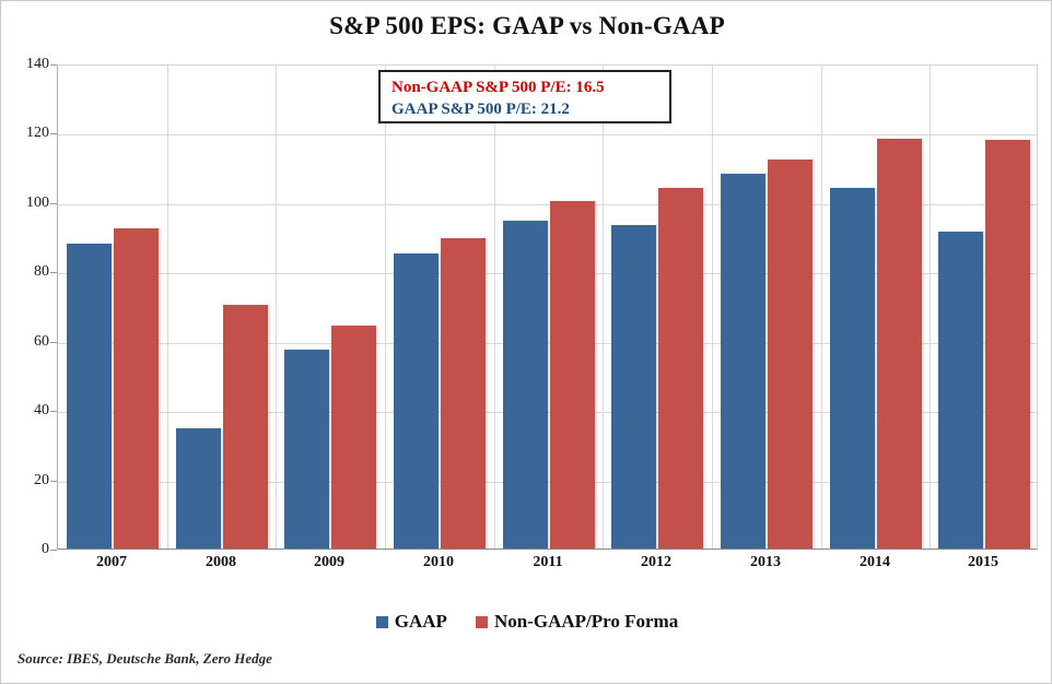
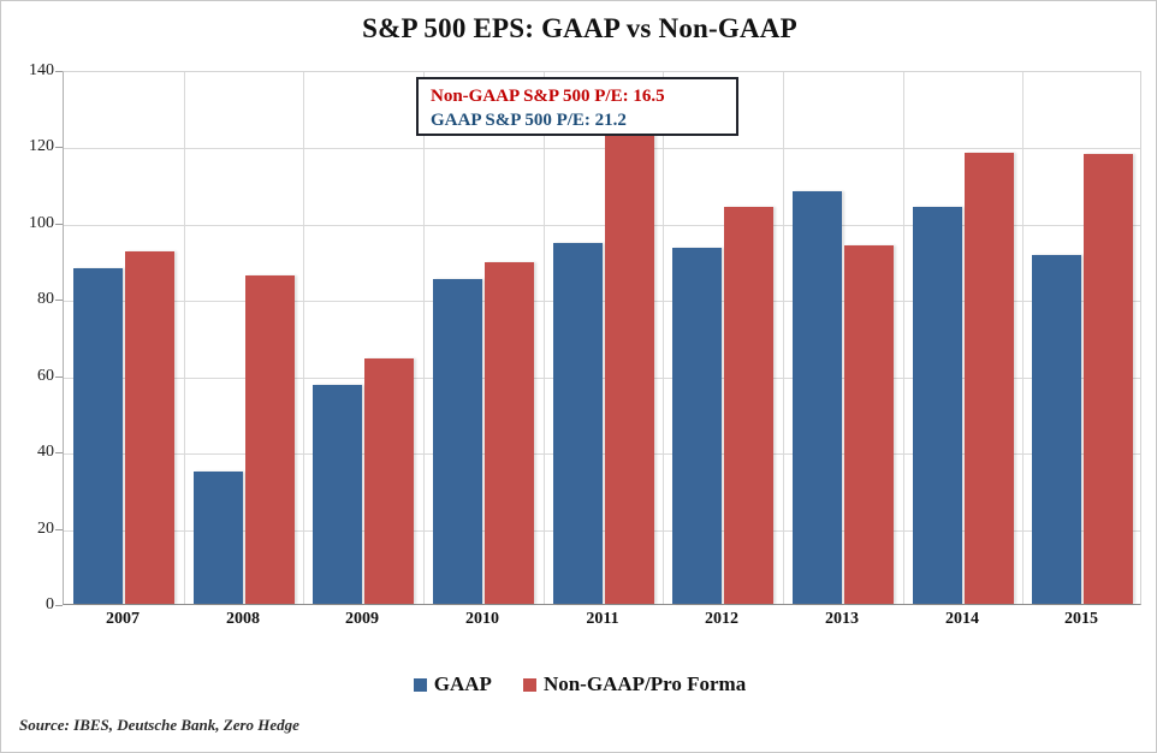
Non-GAAP/Pro Forma/2008: 70 -> 86
Non-GAAP/Pro Forma/2011: 100 -> 132
Non-GAAP/Pro Forma/2013: 112 -> 94
